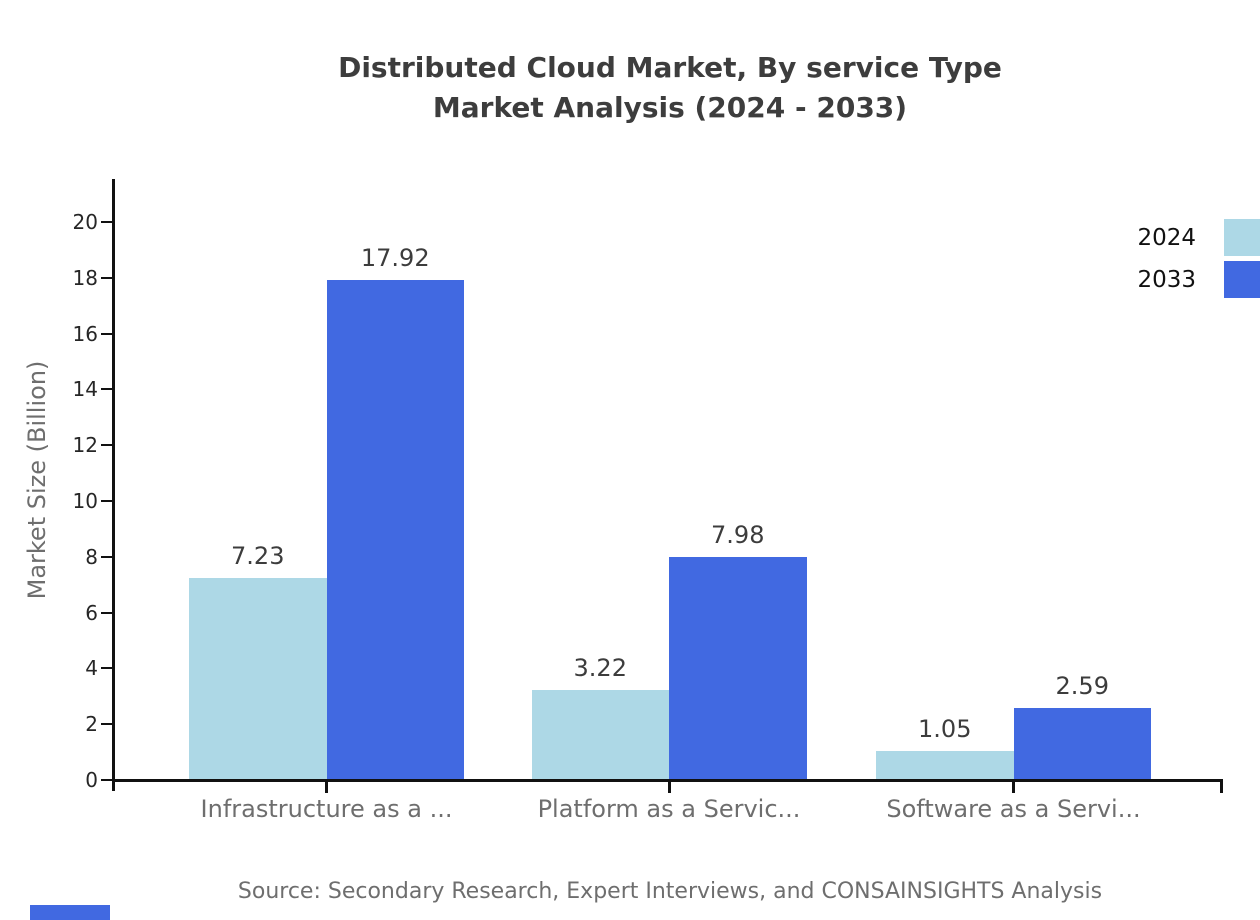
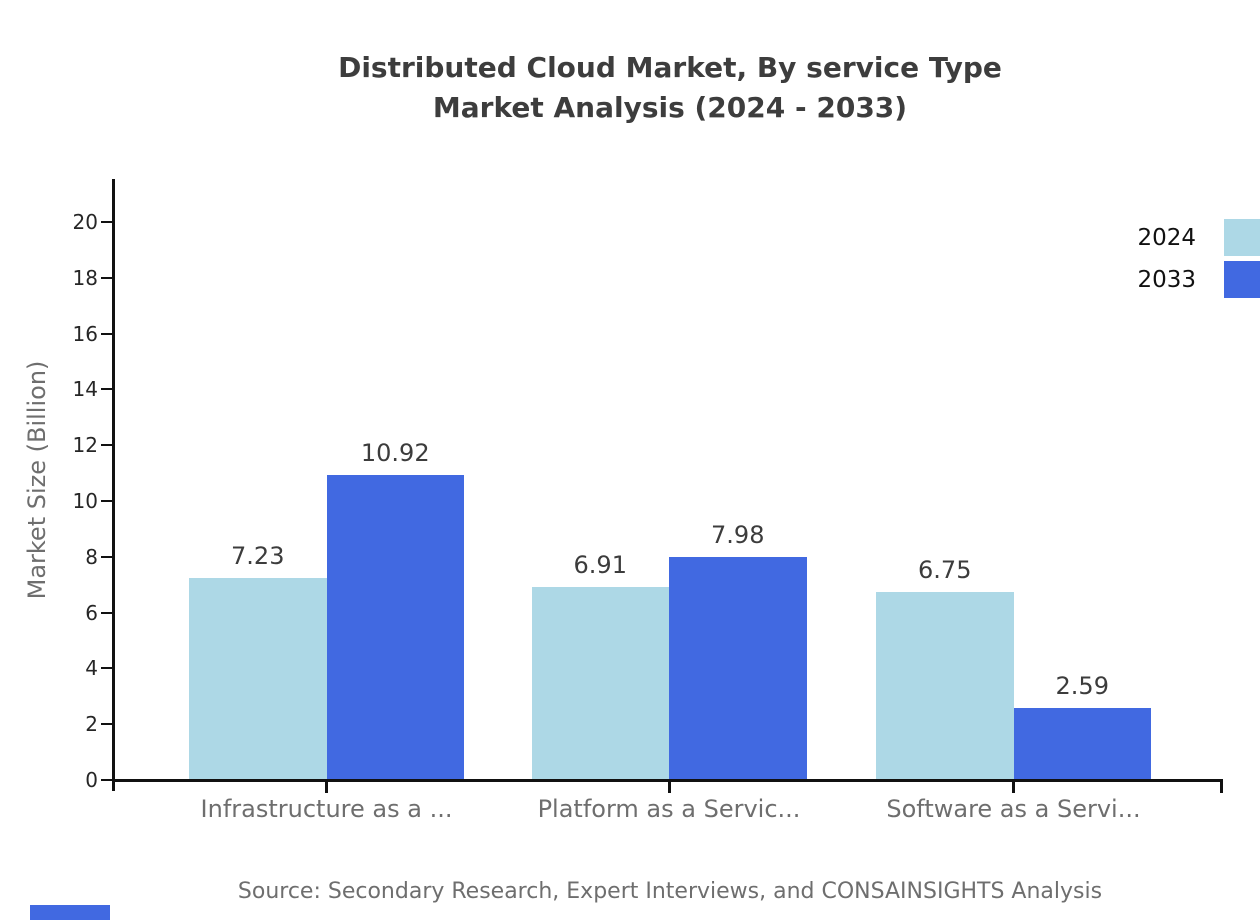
2033/Infrastructure as a ...: 17.92 -> 10.92
2024/Platform as a Servic...: 3.22 -> 6.91
2024/Software as a Servi...: 1.05 -> 6.75
